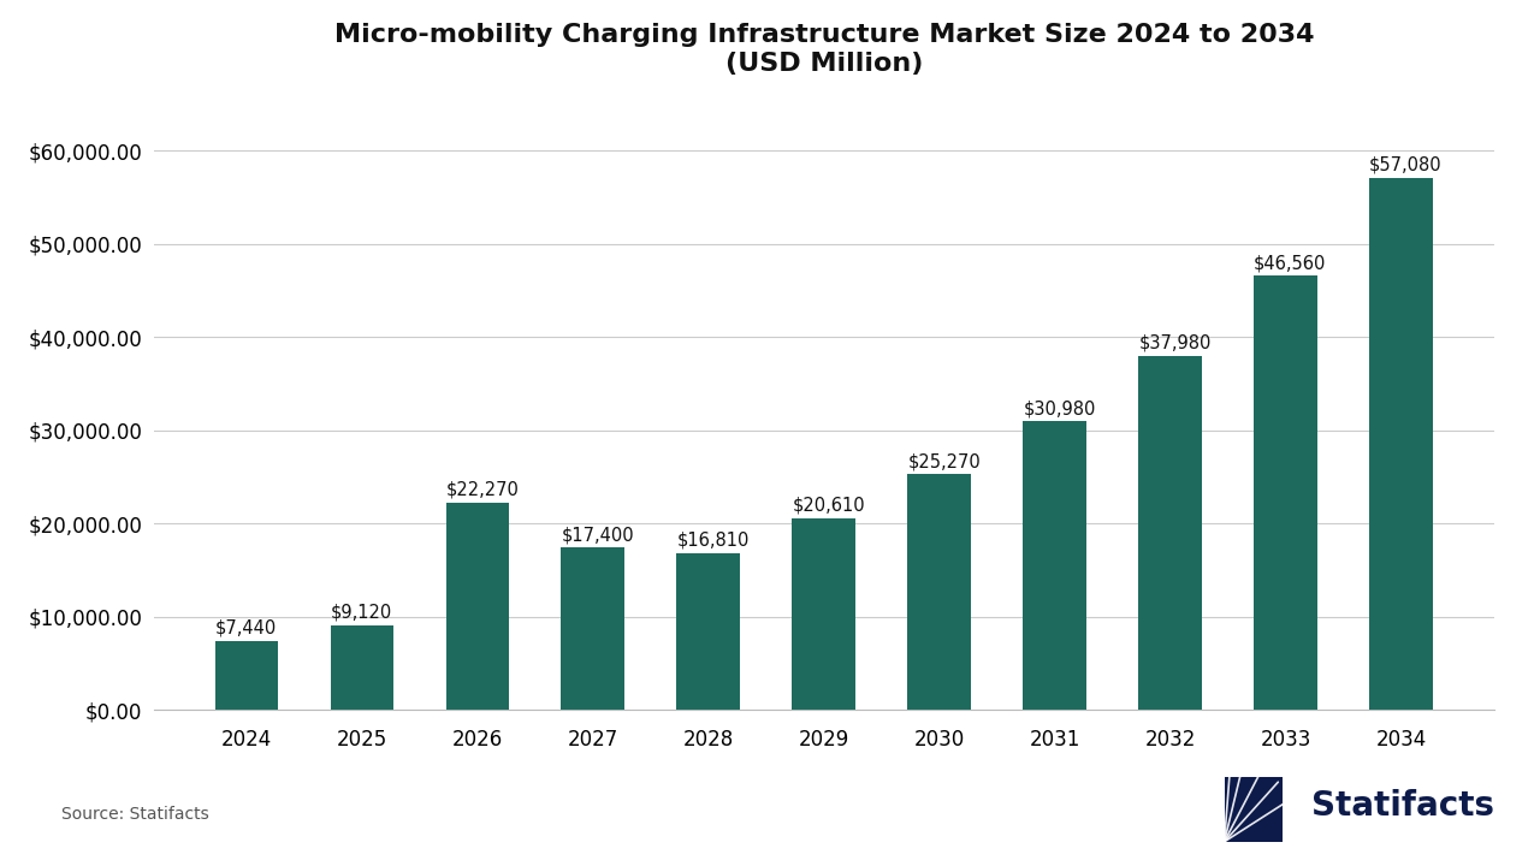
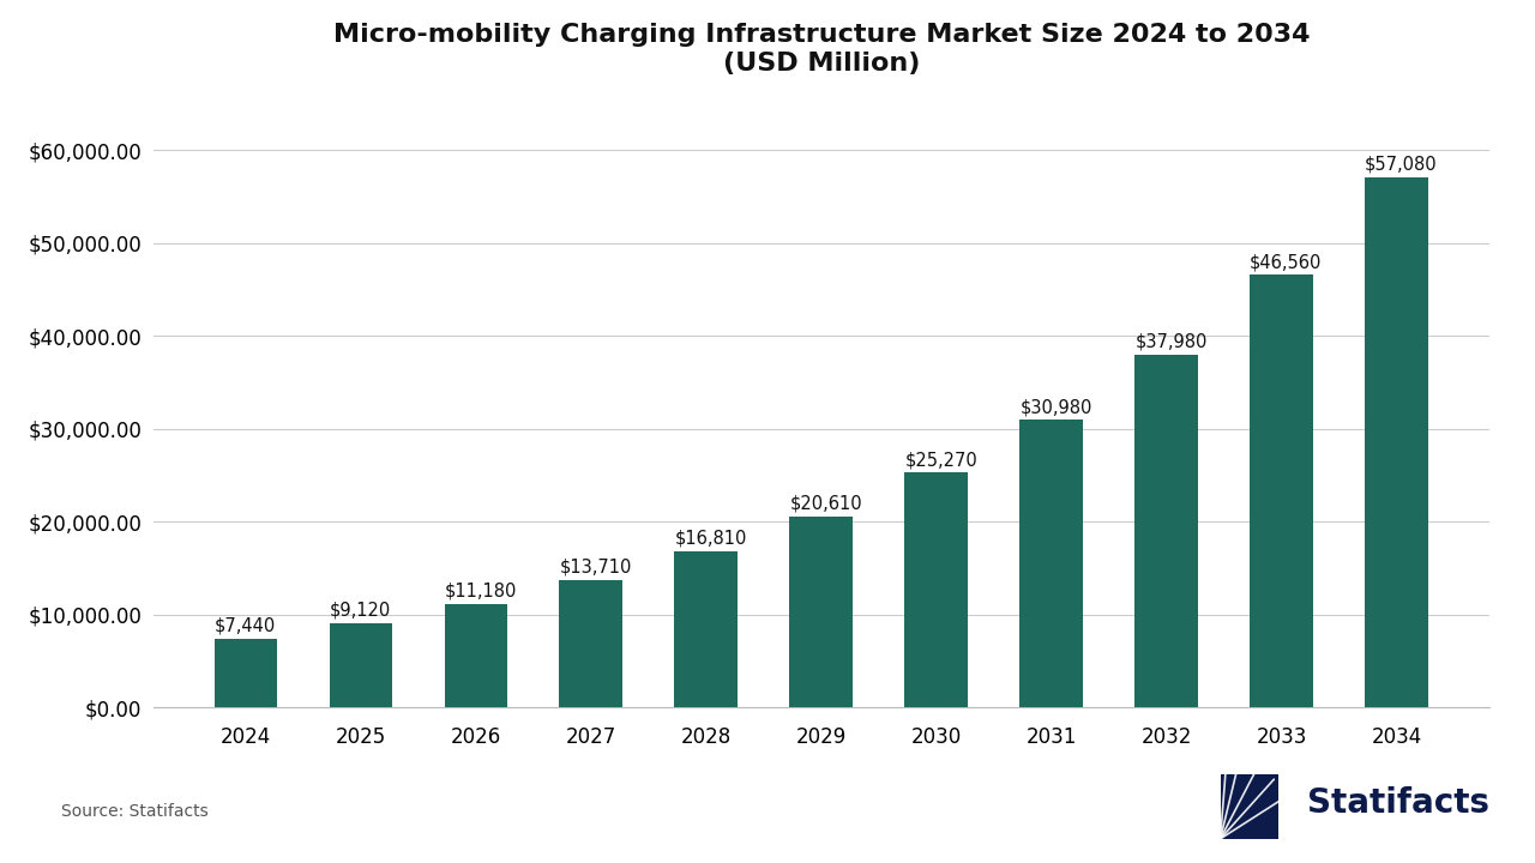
2026: $22,270 -> $11,180
2027: $17,400 -> $13,710
